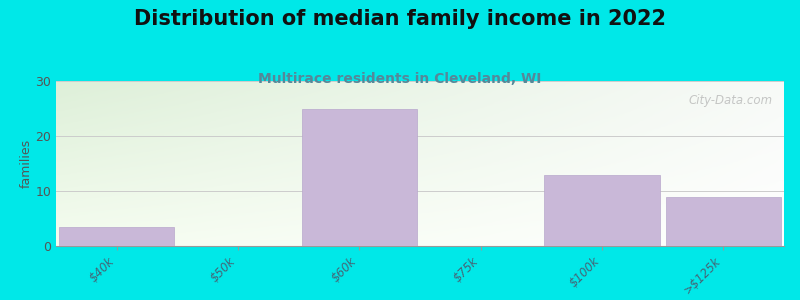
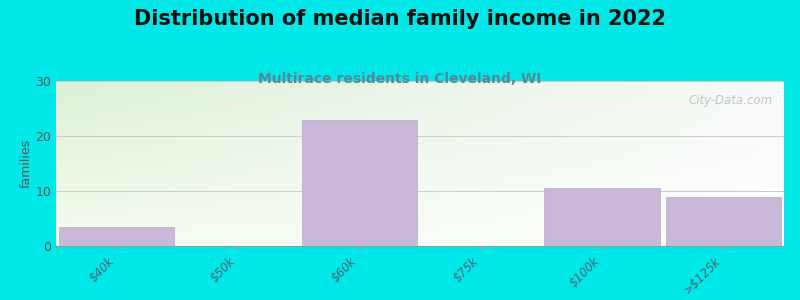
$60k: 25.0 -> 23.0
$100k: 13.0 -> 10.5
